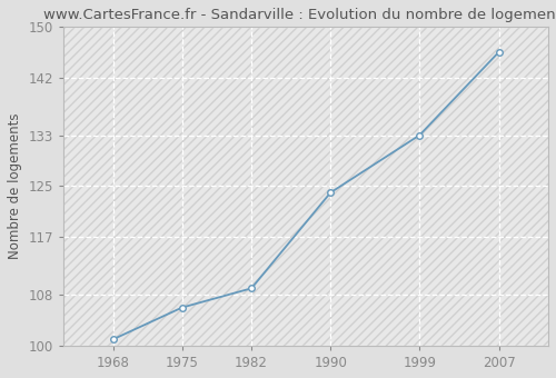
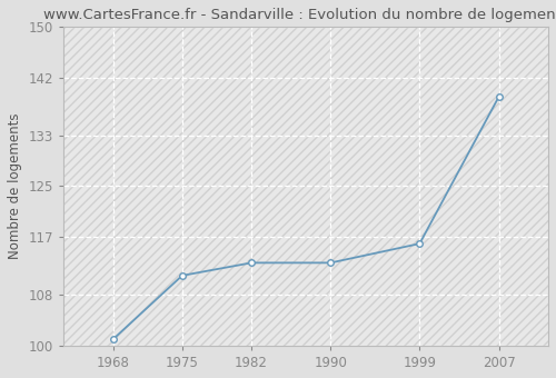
1975: 106 -> 111
1982: 109 -> 113
1990: 124 -> 113
1999: 133 -> 116
2007: 146 -> 139
